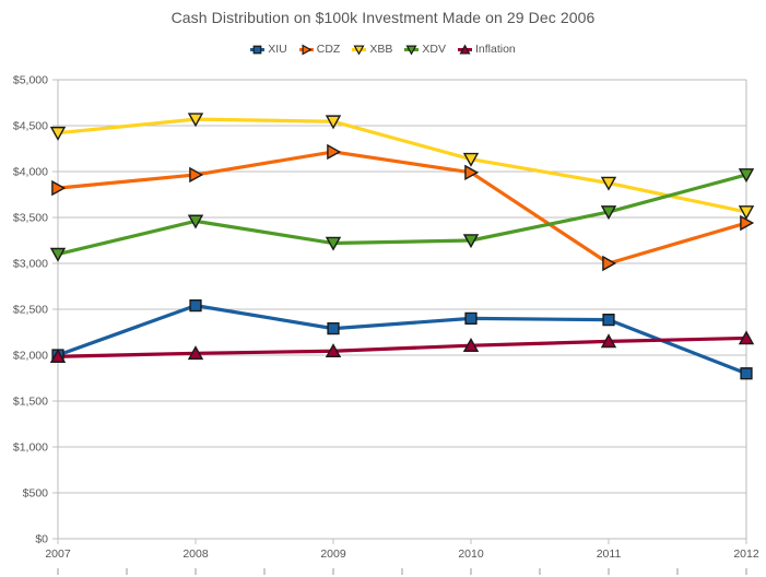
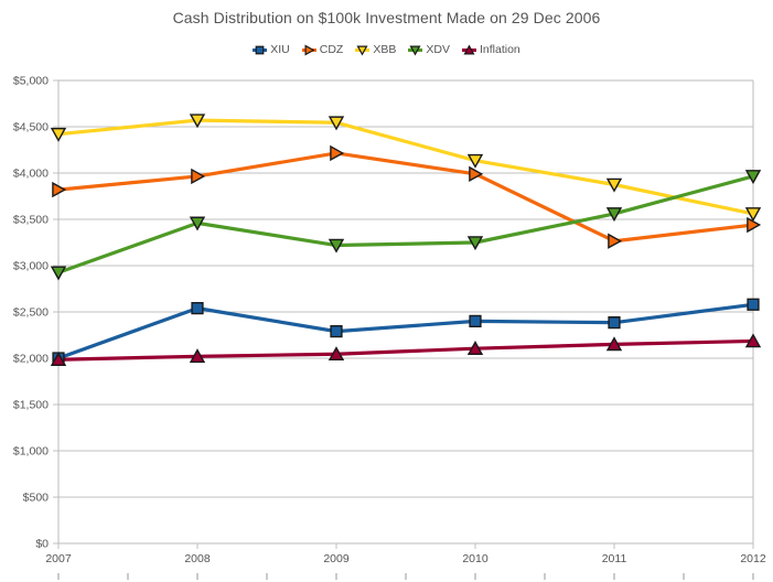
XDV/2007: $3100 -> $2900
CDZ/2011: $3000 -> $3300
XIU/2012: $1800 -> $2600
